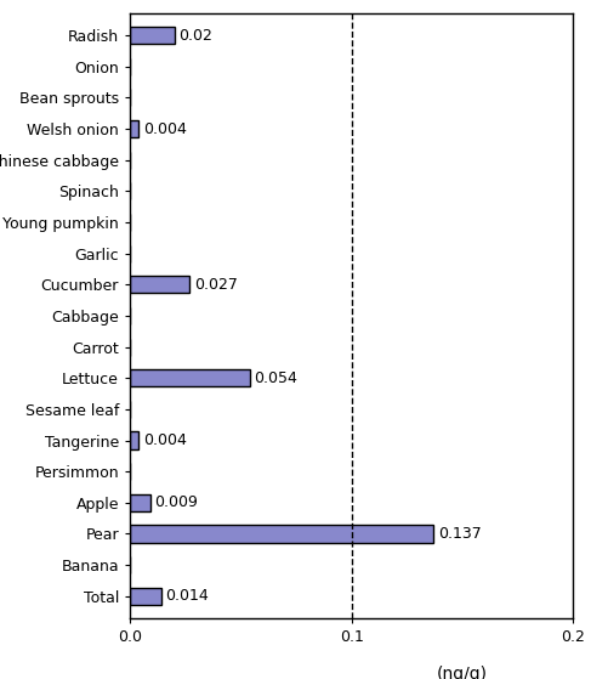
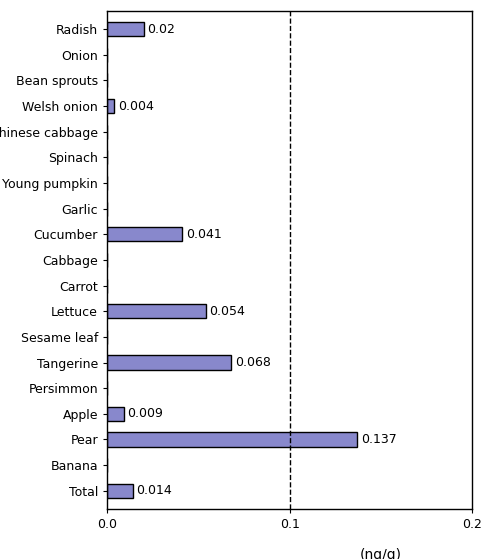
Cucumber: 0.027 -> 0.041
Tangerine: 0.004 -> 0.068
